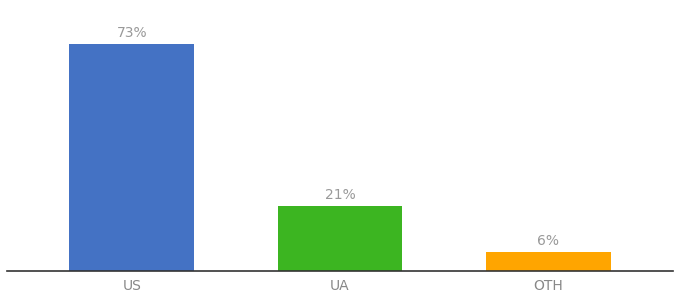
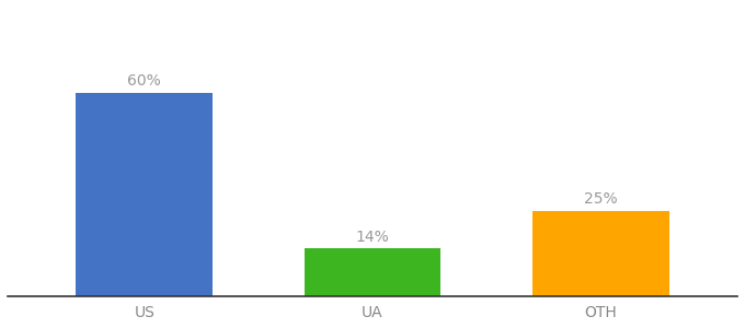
US: 73% -> 60%
UA: 21% -> 14%
OTH: 6% -> 25%
